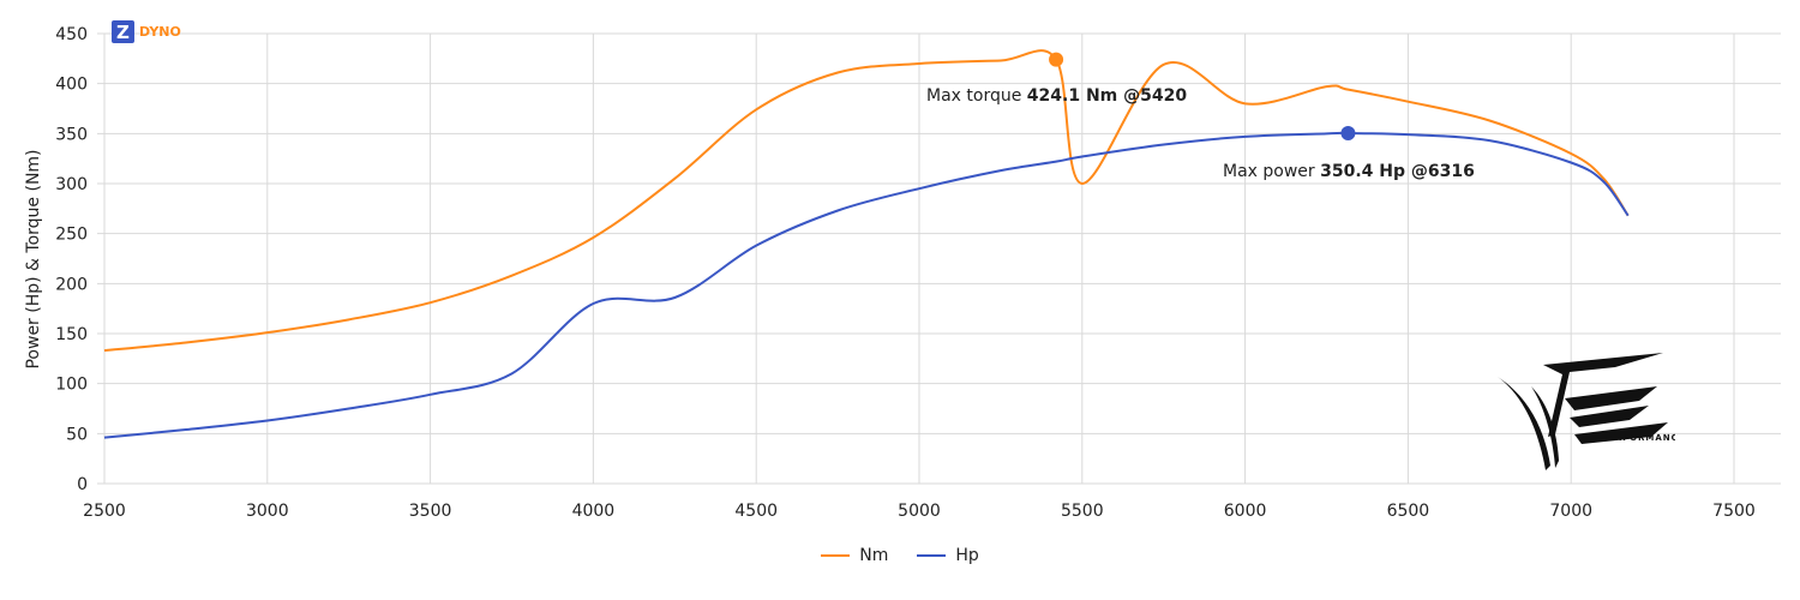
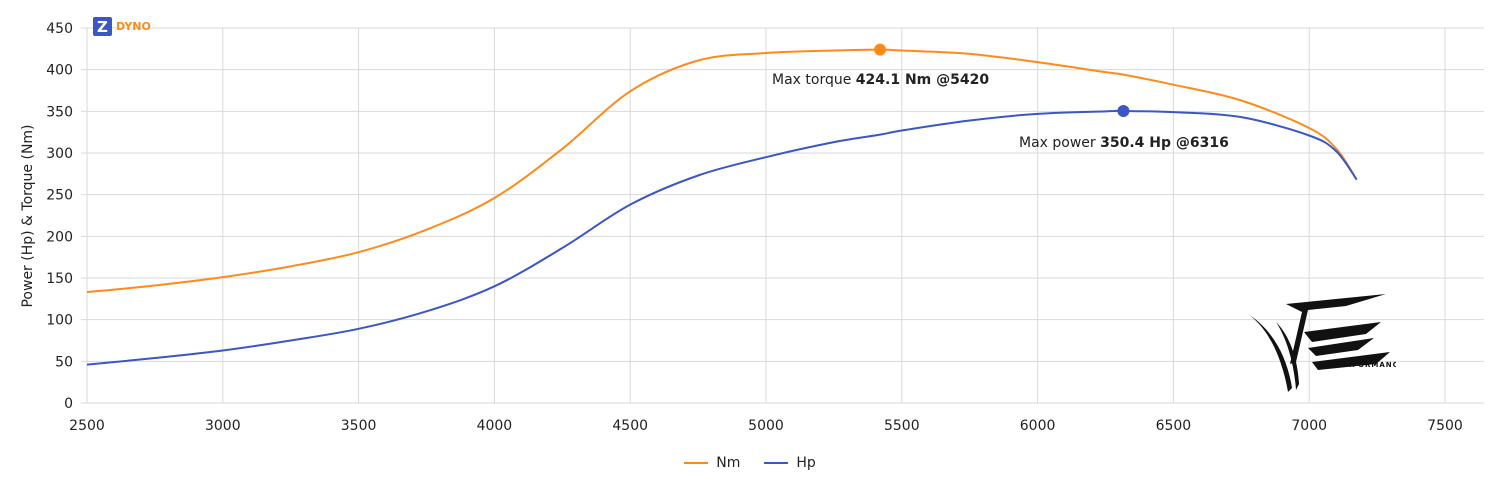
Hp/4000: 180 -> 140
Nm/5500: 300 -> 420
Nm/6000: 380 -> 410
